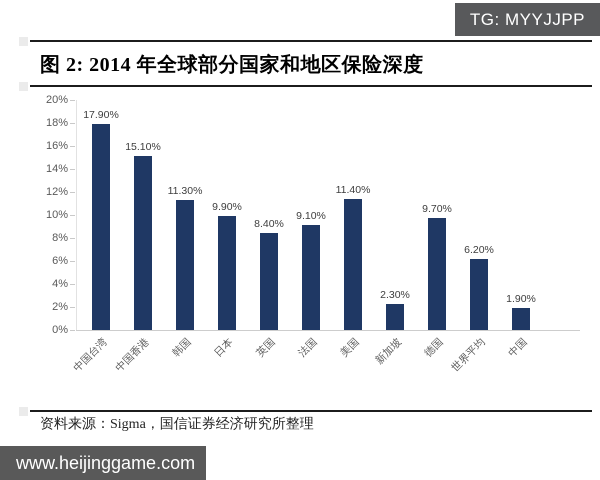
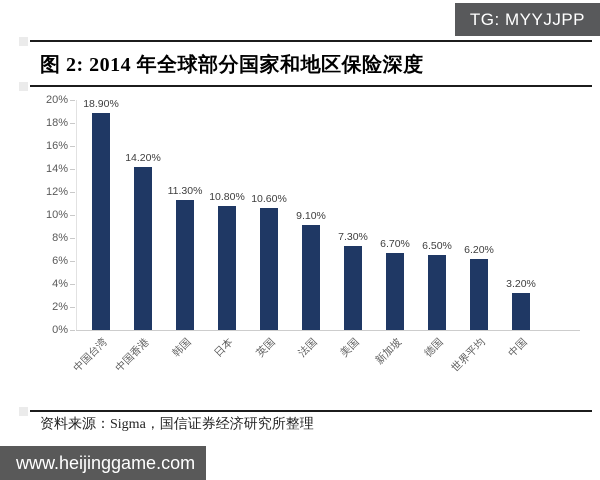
中国台湾: 17.90% -> 18.90%
中国香港: 15.10% -> 14.20%
日本: 9.90% -> 10.80%
英国: 8.40% -> 10.60%
美国: 11.40% -> 7.30%
新加坡: 2.30% -> 6.70%
德国: 9.70% -> 6.50%
中国: 1.90% -> 3.20%
